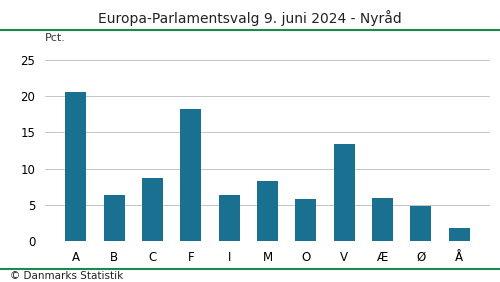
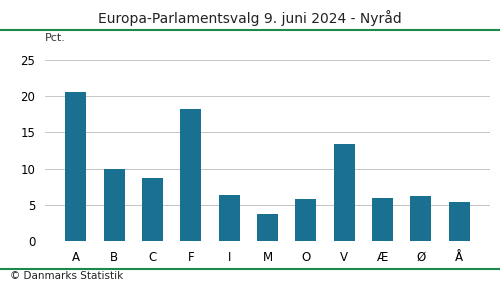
B: 6.4 -> 10.0
M: 8.3 -> 3.8
Ø: 4.8 -> 6.2
Å: 1.8 -> 5.4
